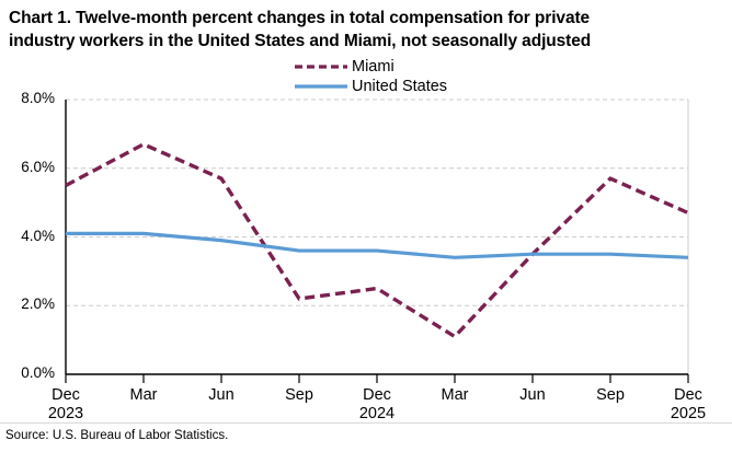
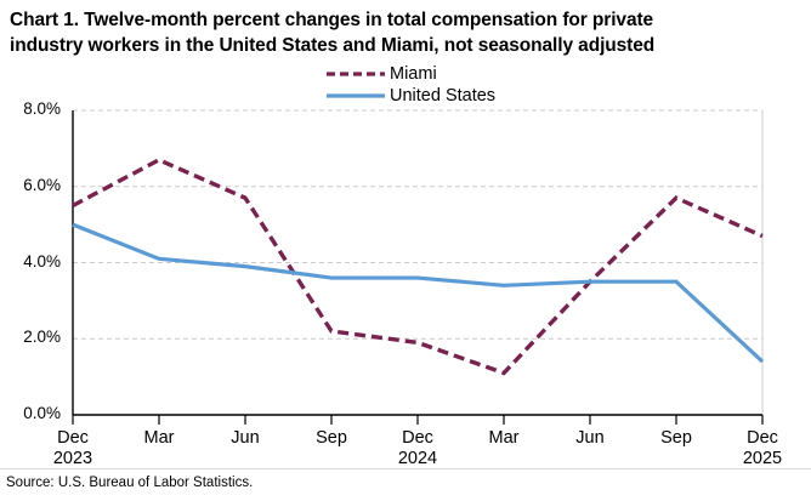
United States/Dec 2023: 4.1% -> 5.0%
Miami/Dec 2024: 2.5% -> 1.9%
United States/Dec 2025: 3.4% -> 1.4%
